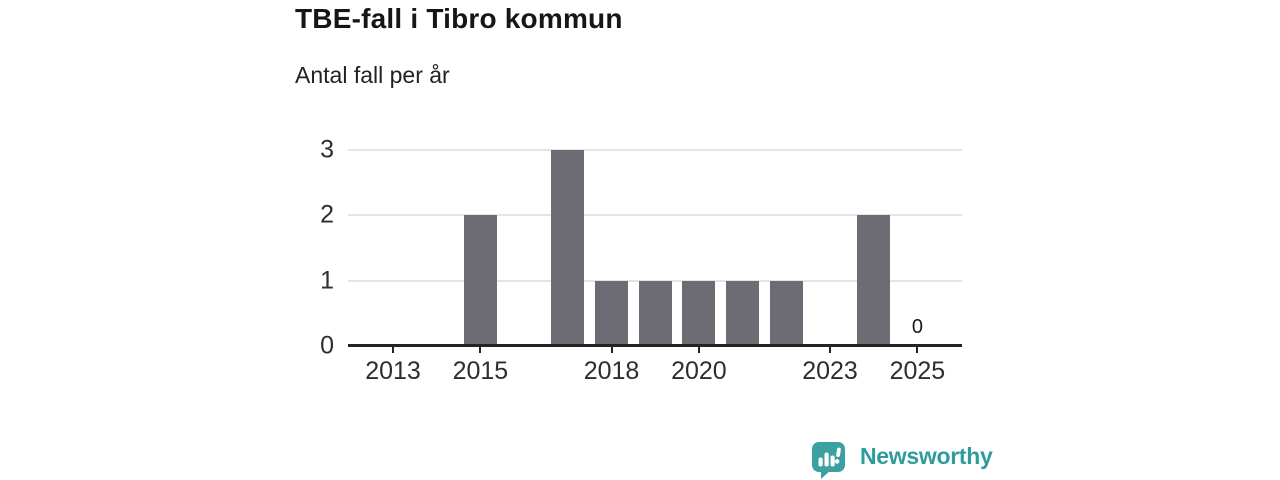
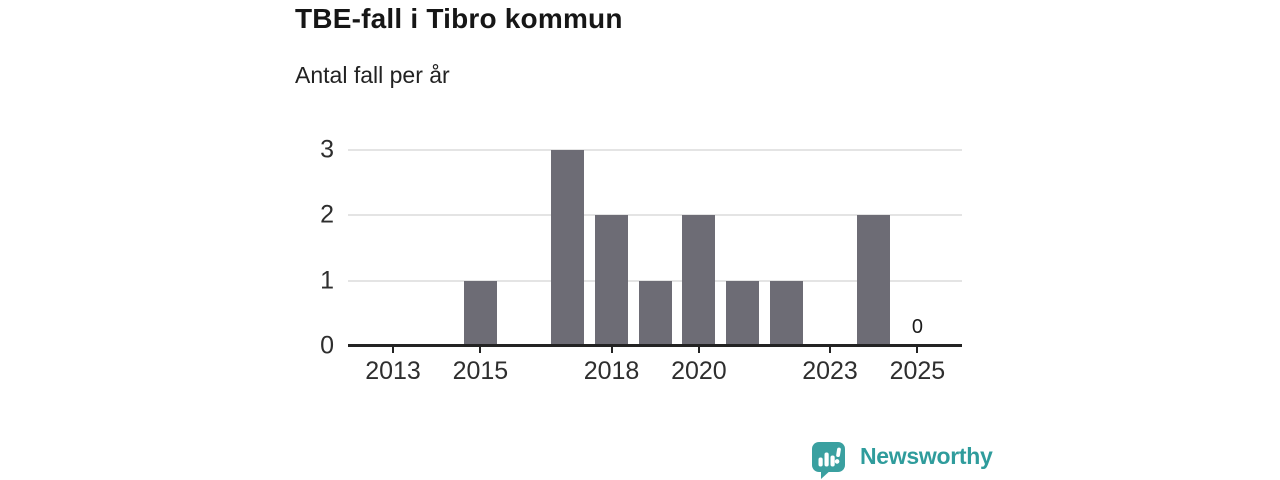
2015: 2 -> 1
2018: 1 -> 2
2020: 1 -> 2
